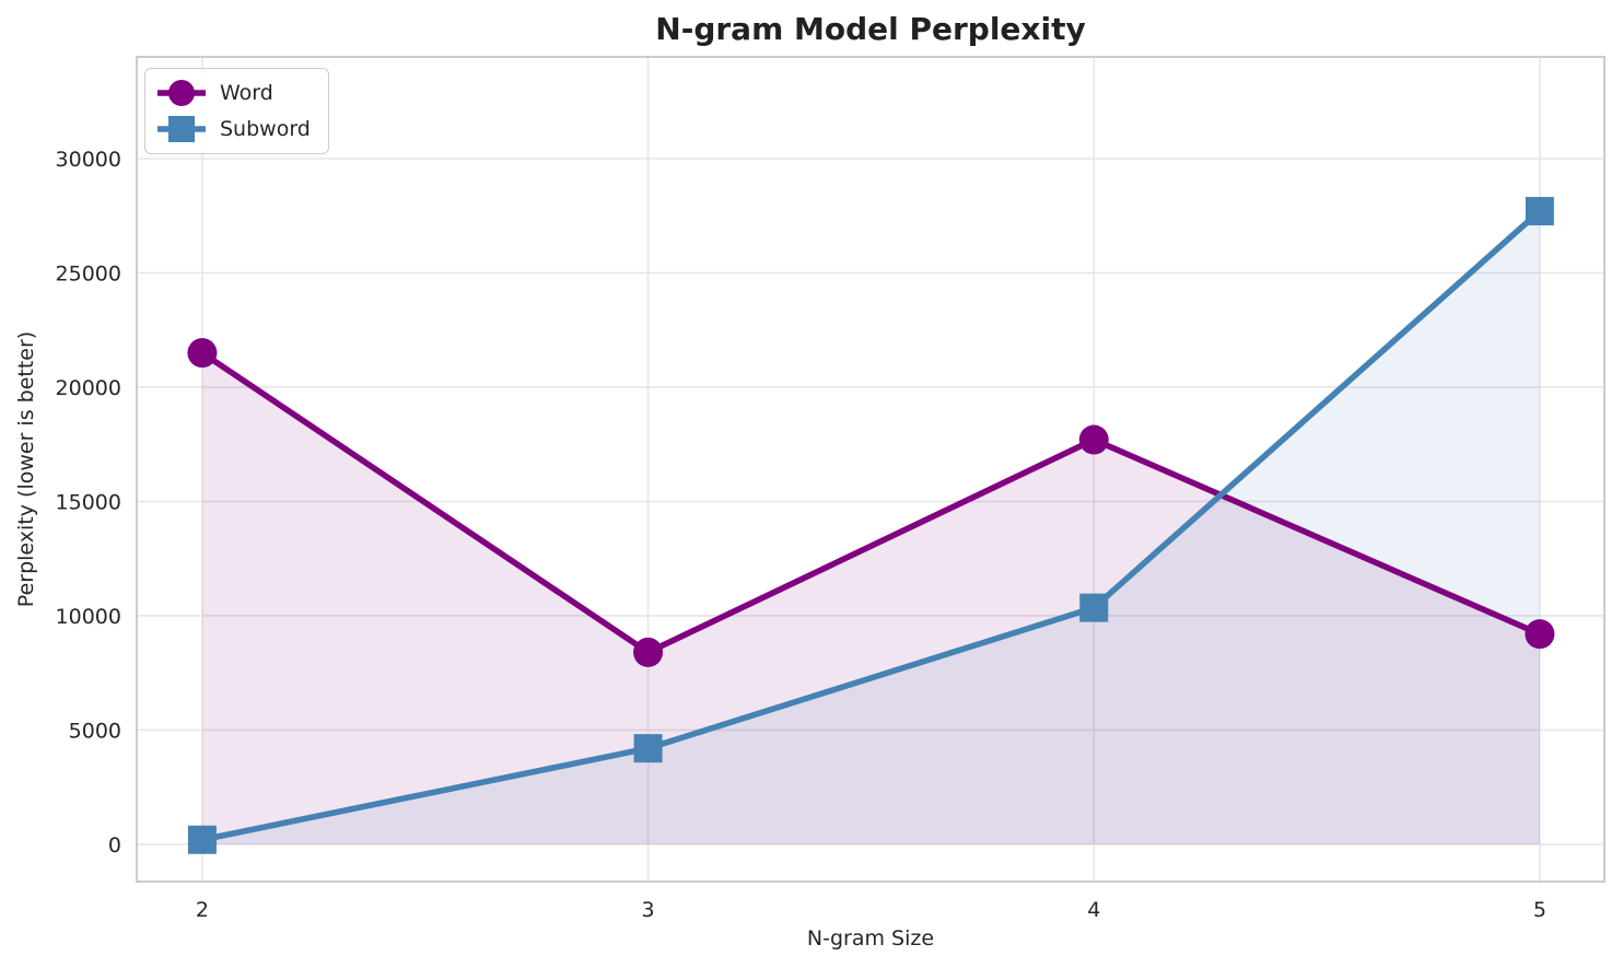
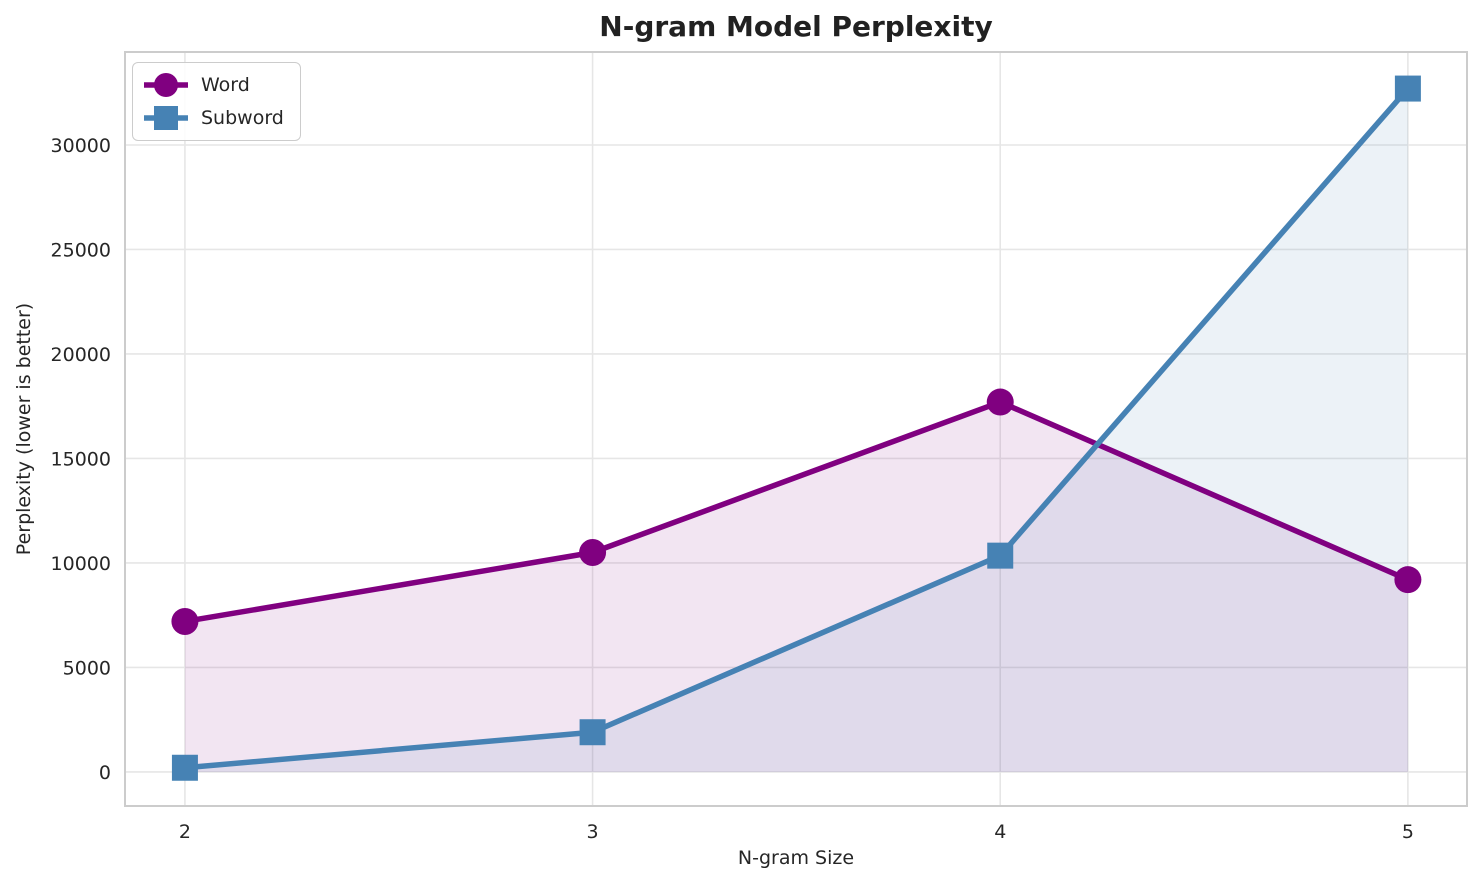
Word/2: 21500 -> 7200
Word/3: 8400 -> 10500
Subword/3: 4200 -> 1900
Subword/5: 27700 -> 32700
